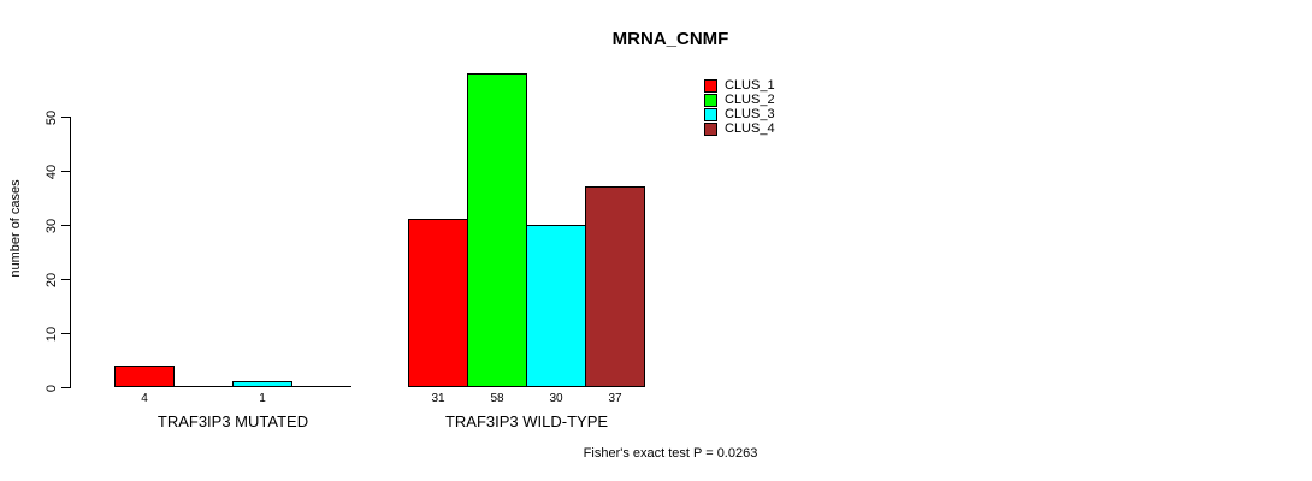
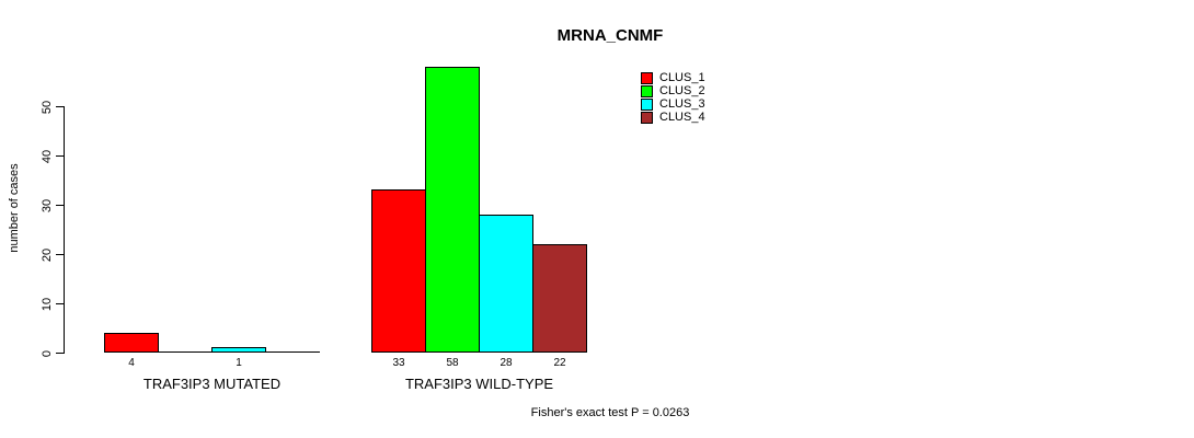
CLUS_1/TRAF3IP3 WILD-TYPE: 31 -> 33
CLUS_3/TRAF3IP3 WILD-TYPE: 30 -> 28
CLUS_4/TRAF3IP3 WILD-TYPE: 37 -> 22
